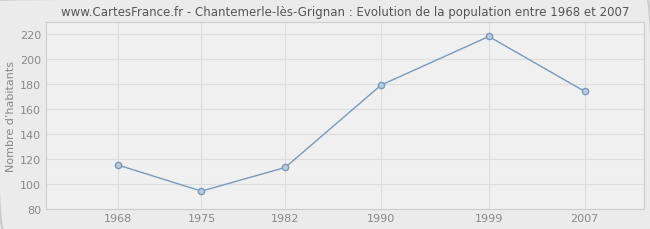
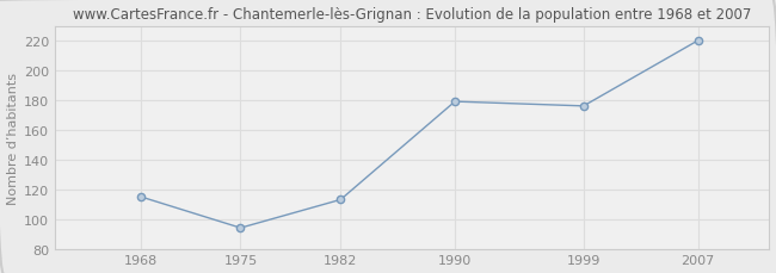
1999: 218 -> 176
2007: 174 -> 220
